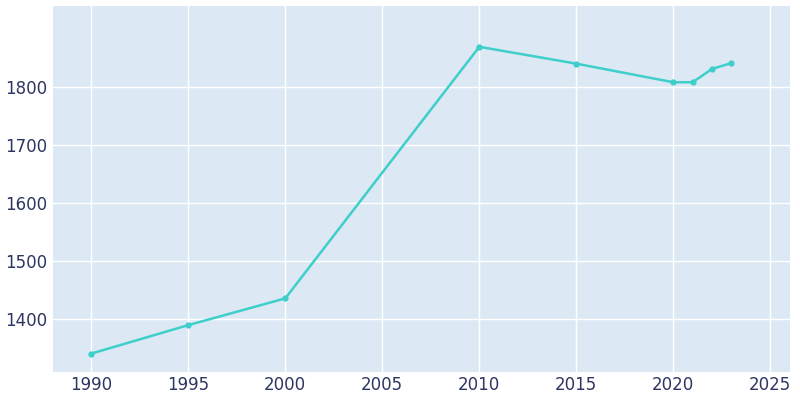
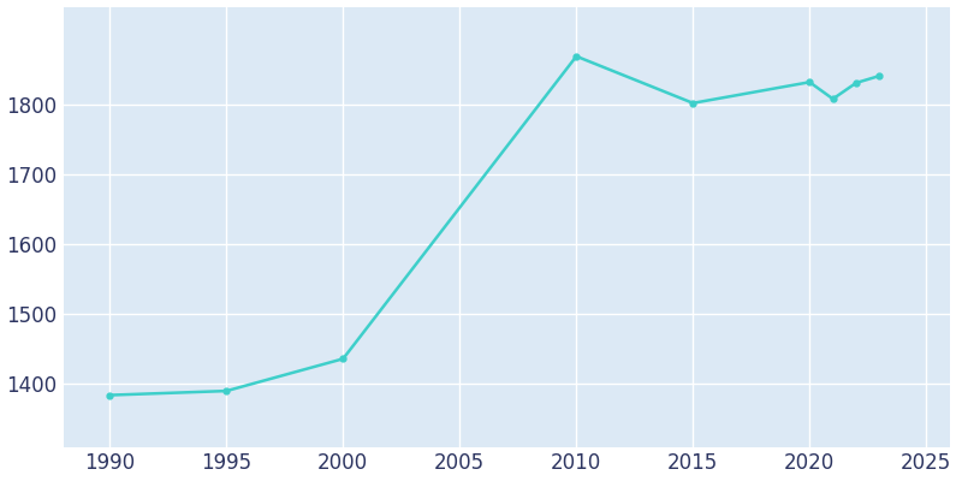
1990: 1341 -> 1384
2015: 1840 -> 1802
2020: 1808 -> 1832
